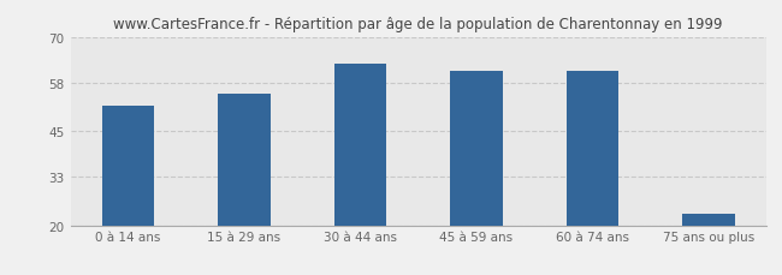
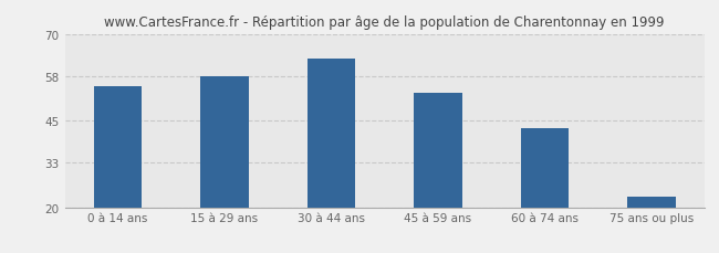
0 à 14 ans: 52 -> 55
15 à 29 ans: 55 -> 58
45 à 59 ans: 61 -> 53
60 à 74 ans: 61 -> 43
